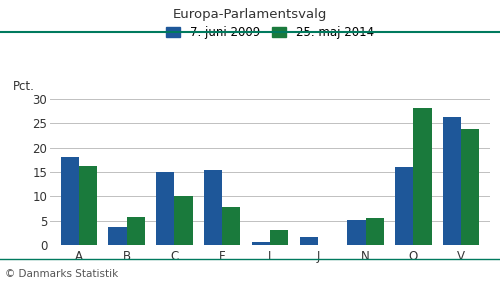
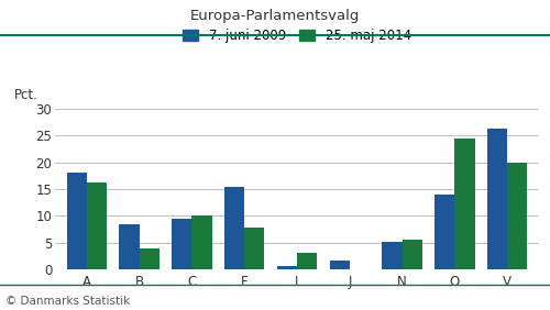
7. juni 2009/B: 3.7 -> 8.5
25. maj 2014/B: 5.9 -> 4.0
7. juni 2009/C: 15.0 -> 9.5
7. juni 2009/O: 16.0 -> 14.0
25. maj 2014/O: 28.0 -> 24.5
25. maj 2014/V: 23.8 -> 20.0
